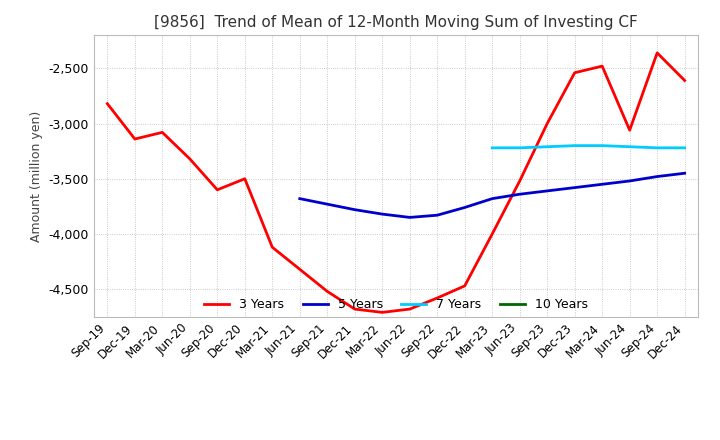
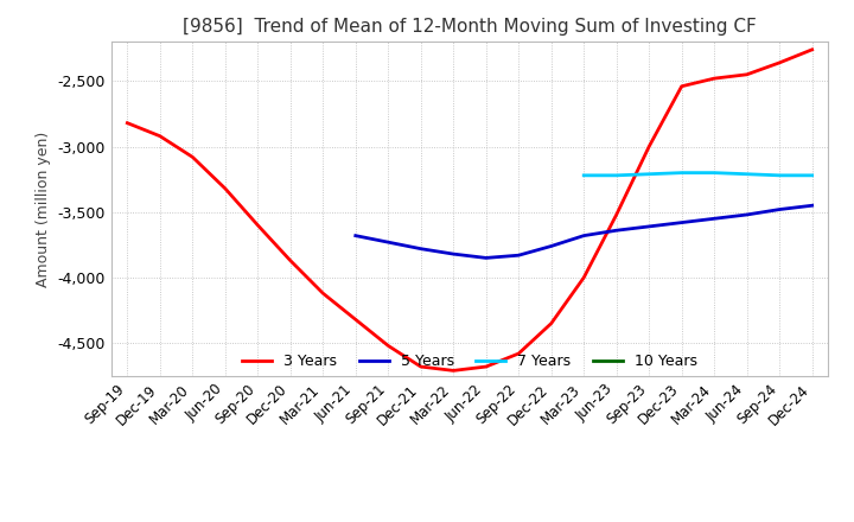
3 Years/Dec-19: -3,140 -> -2,920
3 Years/Dec-20: -3,500 -> -3,870
3 Years/Dec-22: -4,470 -> -4,350
3 Years/Jun-24: -3,060 -> -2,450
3 Years/Dec-24: -2,610 -> -2,260
